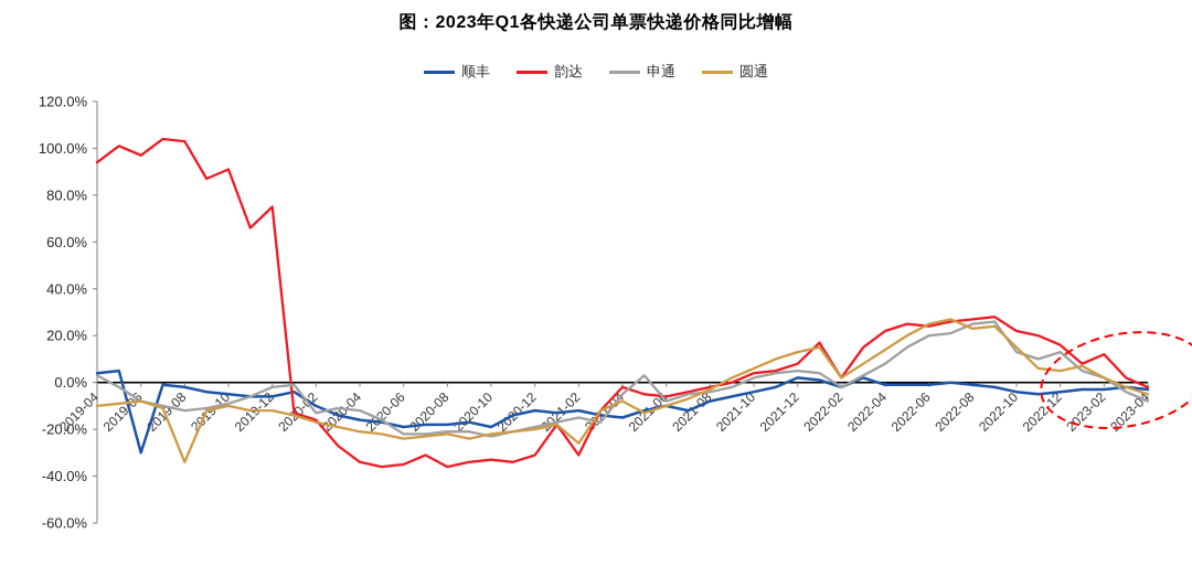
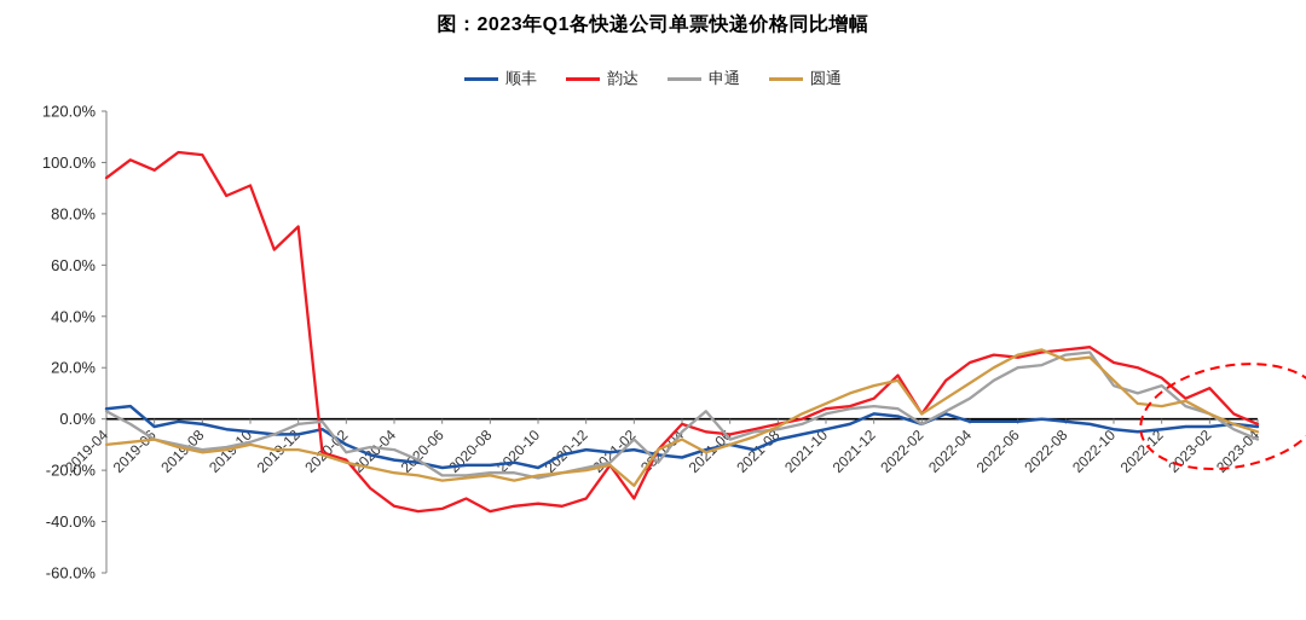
顺丰/2019-06: -30% -> -3%
圆通/2019-08: -34% -> -13%
申通/2021-02: -15% -> -8%
